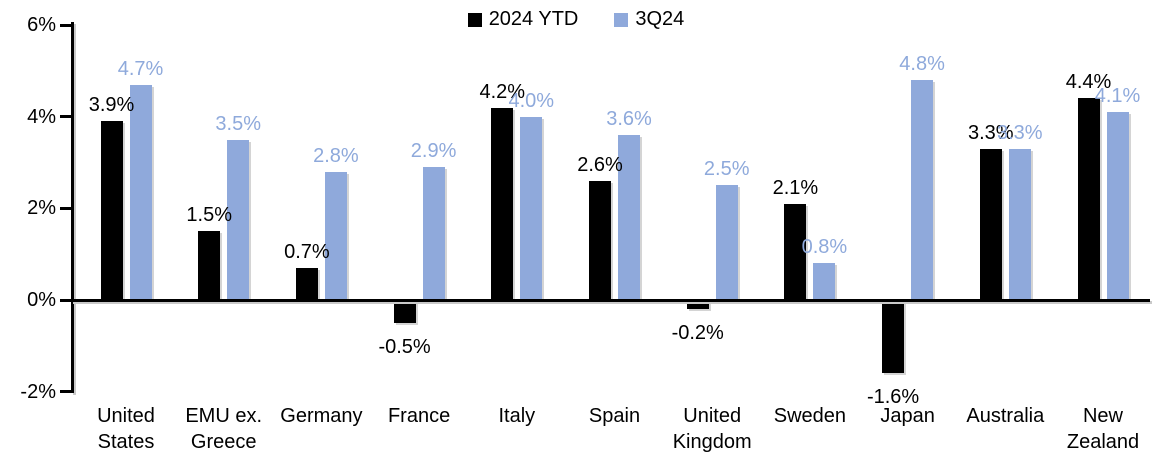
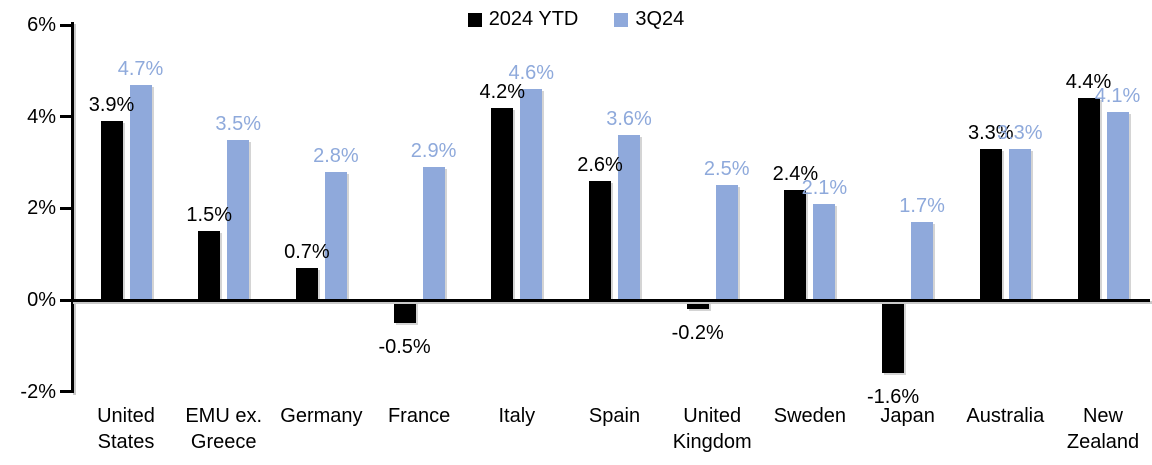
3Q24/Italy: 4.0% -> 4.6%
2024 YTD/Sweden: 2.1% -> 2.4%
3Q24/Sweden: 0.8% -> 2.1%
3Q24/Japan: 4.8% -> 1.7%
